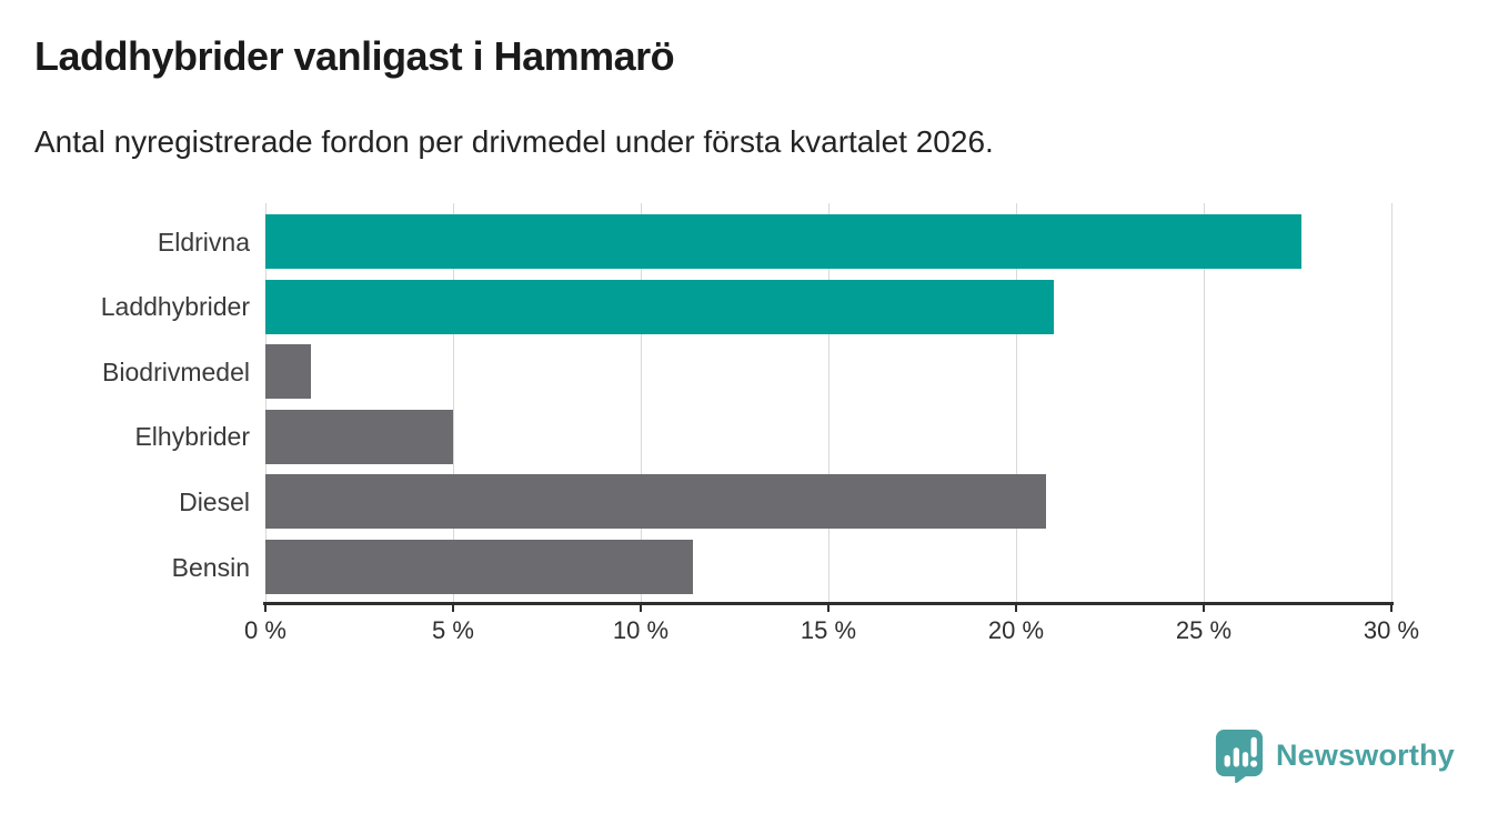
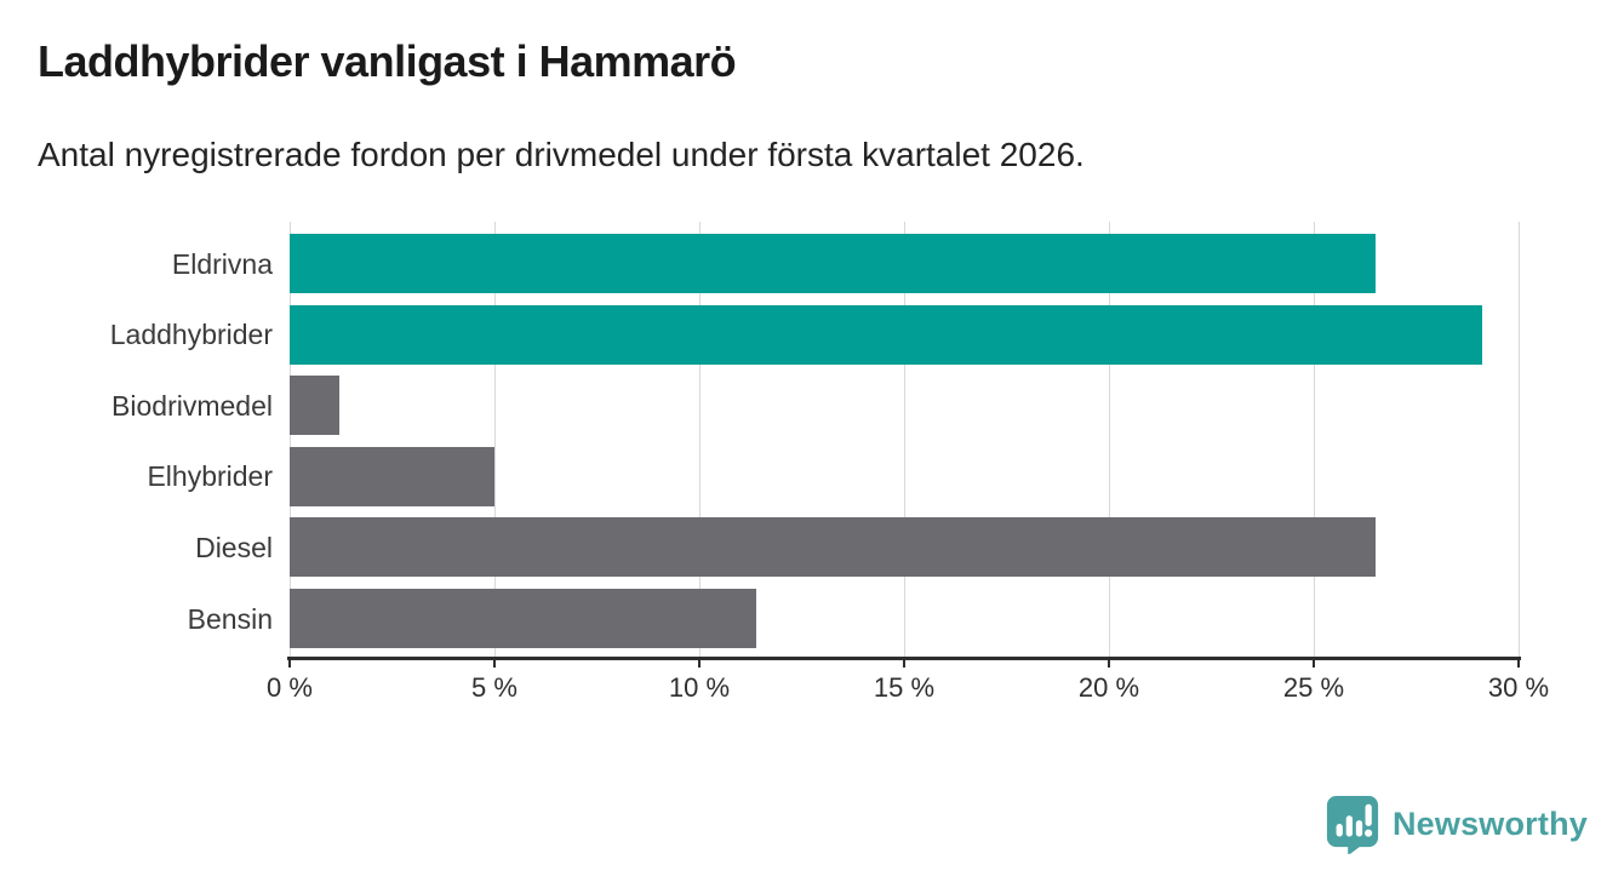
Eldrivna: 27.6% -> 26.5%
Laddhybrider: 21.0% -> 29.1%
Diesel: 20.8% -> 26.5%
